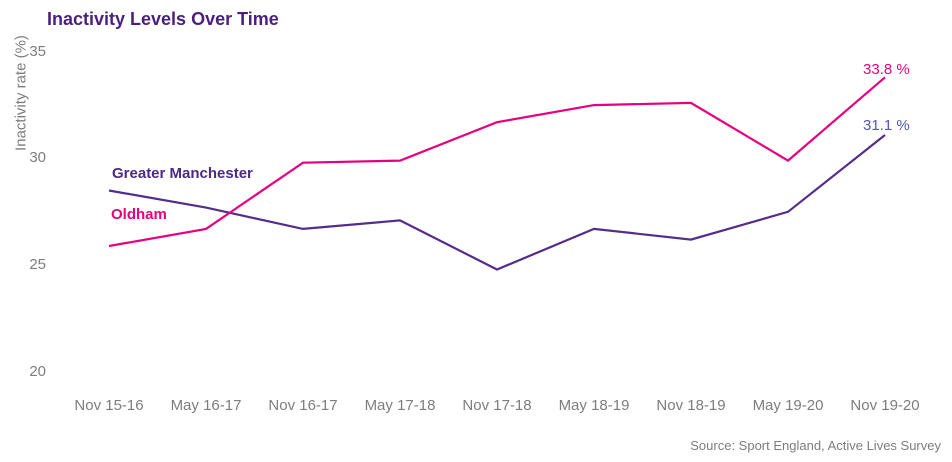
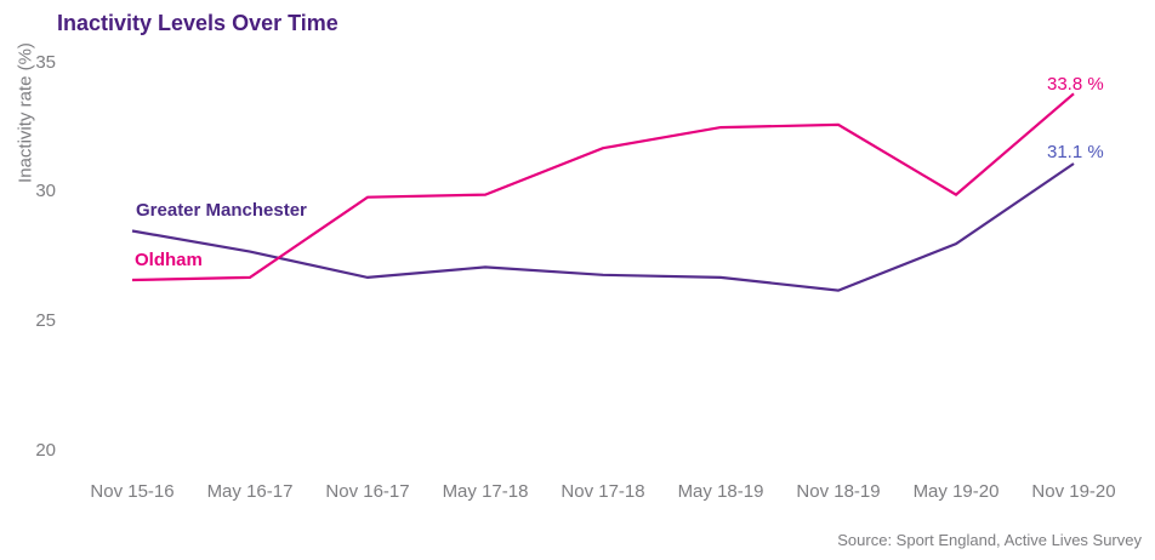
Oldham/Nov 15-16: 25.9 -> 26.6
Greater Manchester/Nov 17-18: 24.8 -> 26.8
Greater Manchester/May 19-20: 27.5 -> 28.0
